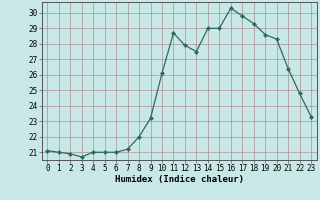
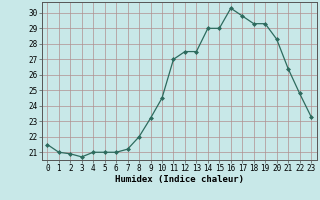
0: 21.1 -> 21.5
10: 26.1 -> 24.5
11: 28.7 -> 27.0
12: 27.9 -> 27.5
19: 28.6 -> 29.3
